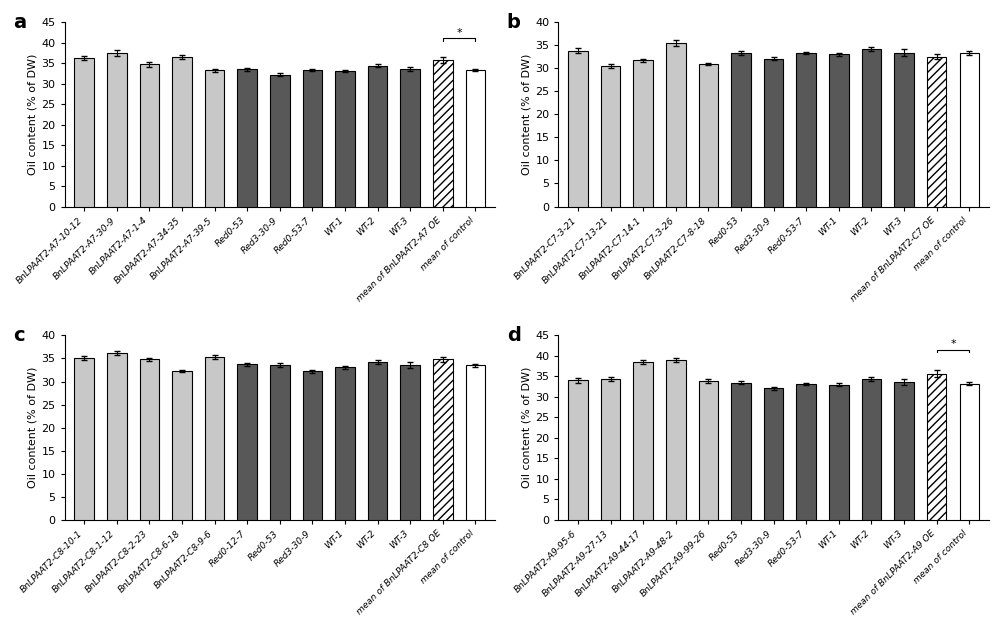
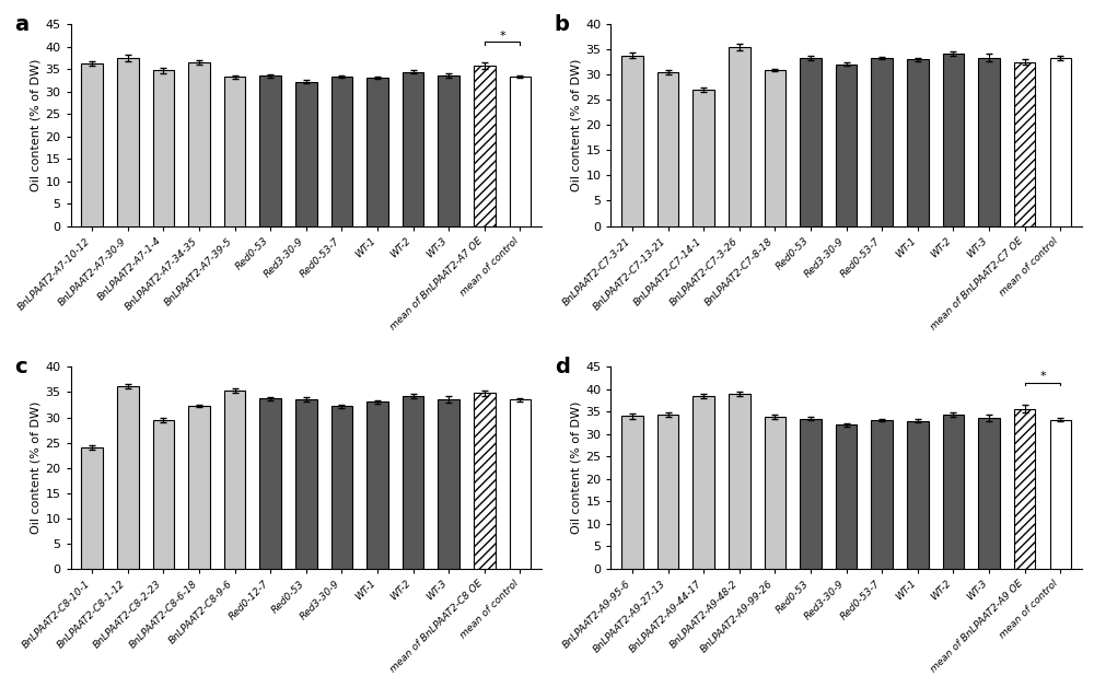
BnLPAAT2-C7-14-1: 31.7 -> 27.0
BnLPAAT2-C8-10-1: 35.1 -> 24.0
BnLPAAT2-C8-2-23: 34.8 -> 29.5
